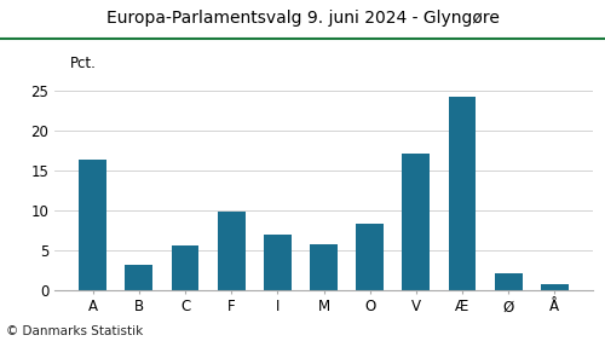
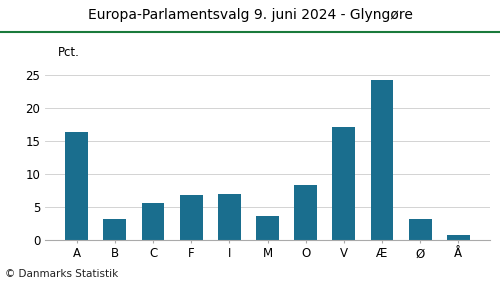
F: 9.9 -> 6.8
M: 5.8 -> 3.6
Ø: 2.1 -> 3.2
